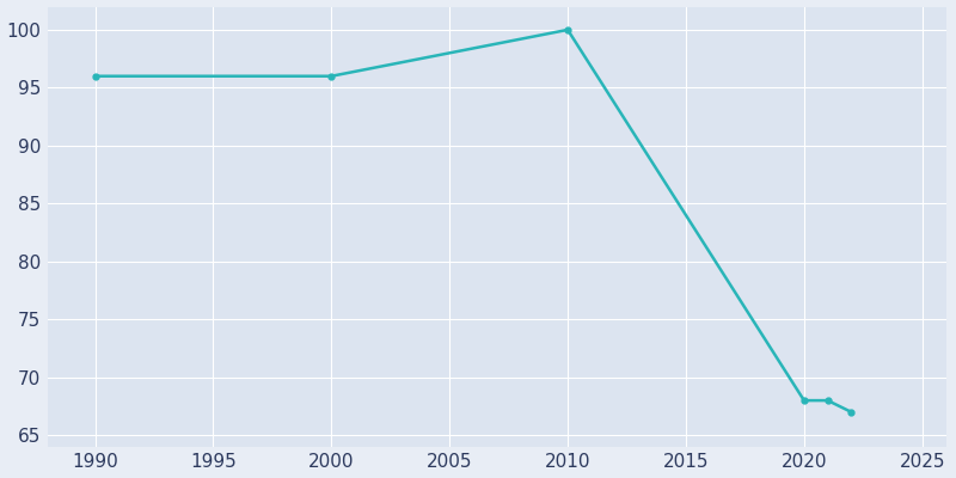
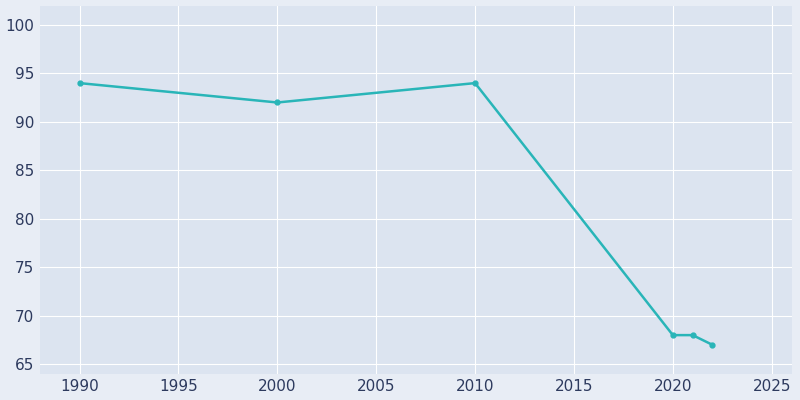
1990: 96 -> 94
2000: 96 -> 92
2010: 100 -> 94
